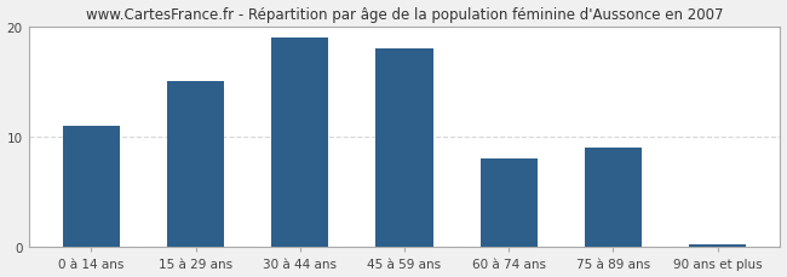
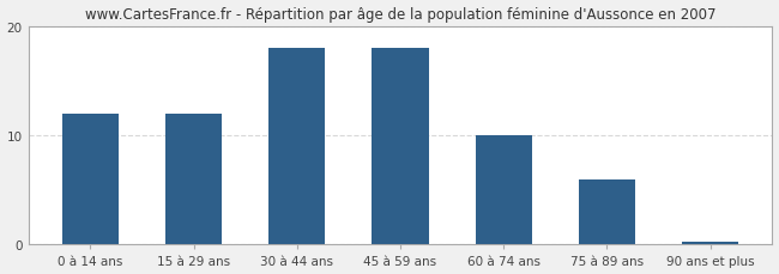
0 à 14 ans: 11.0 -> 12.0
15 à 29 ans: 15.0 -> 12.0
30 à 44 ans: 19.0 -> 18.0
60 à 74 ans: 8.0 -> 10.0
75 à 89 ans: 9.0 -> 6.0
